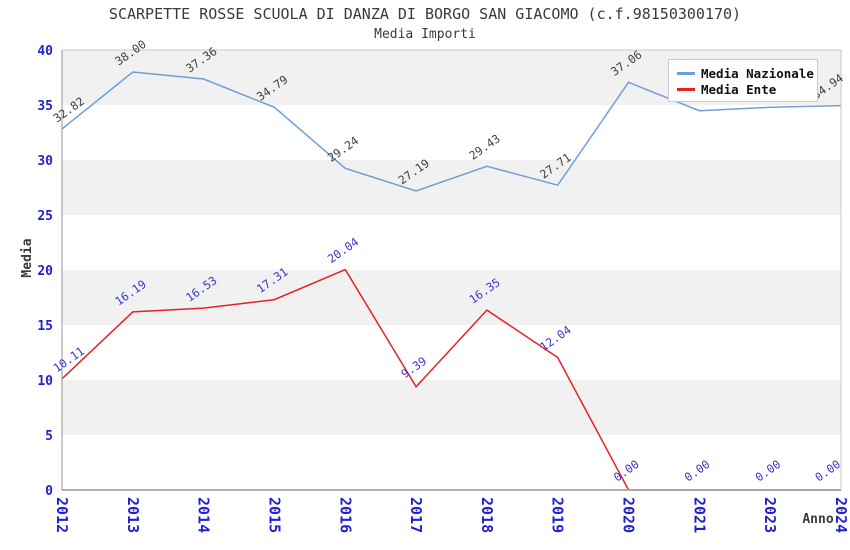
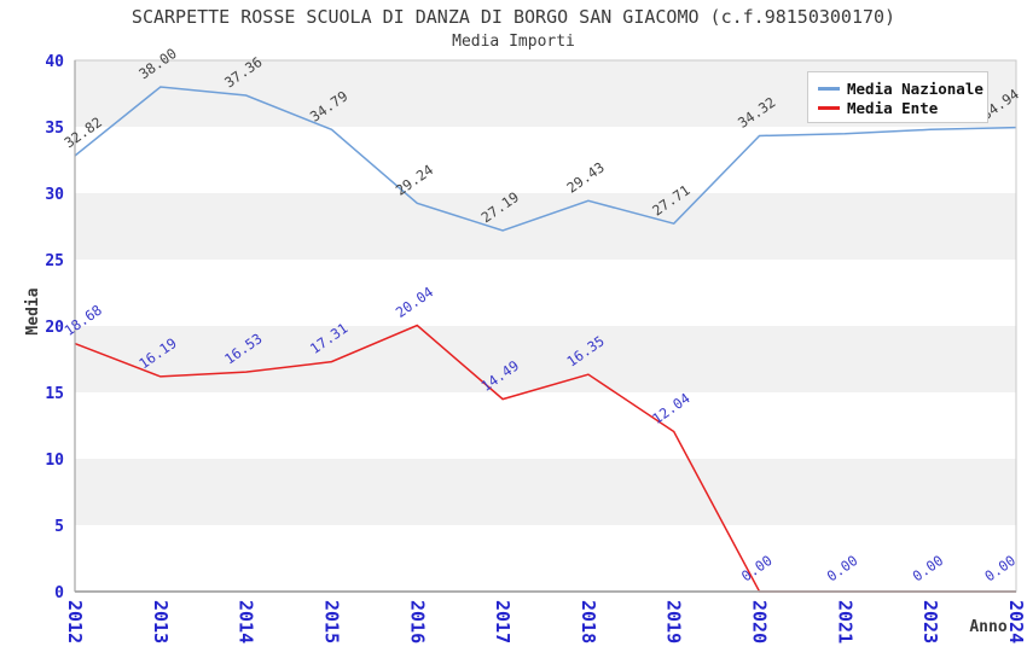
Media Ente/2012: 10.11 -> 18.68
Media Ente/2017: 9.39 -> 14.49
Media Nazionale/2020: 37.06 -> 34.32
